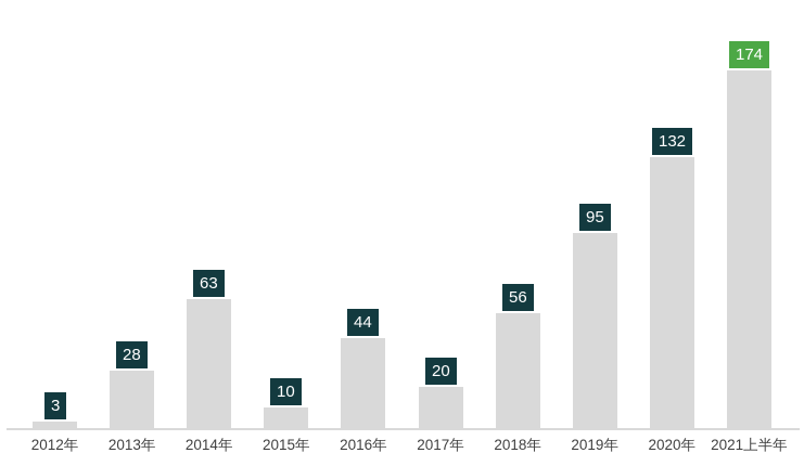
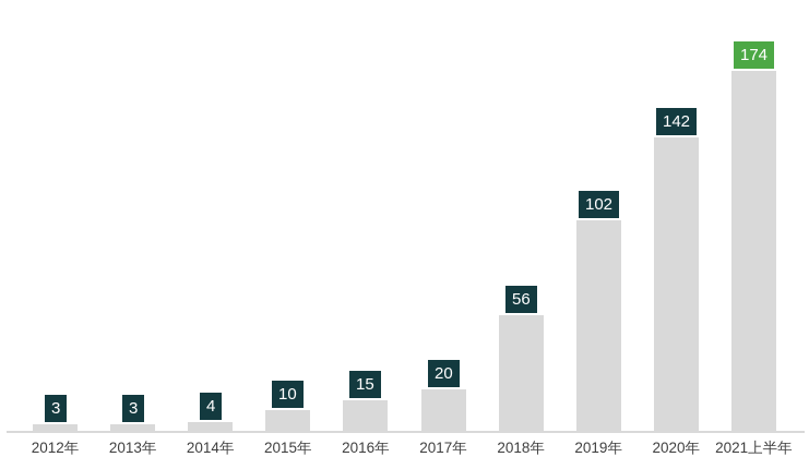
2013年: 28 -> 3
2014年: 63 -> 4
2016年: 44 -> 15
2019年: 95 -> 102
2020年: 132 -> 142
